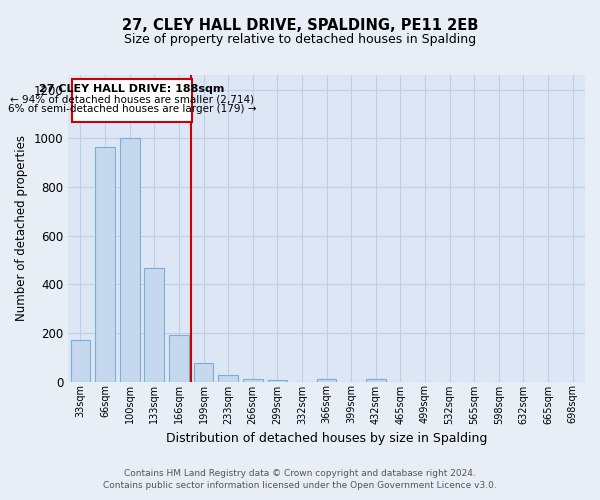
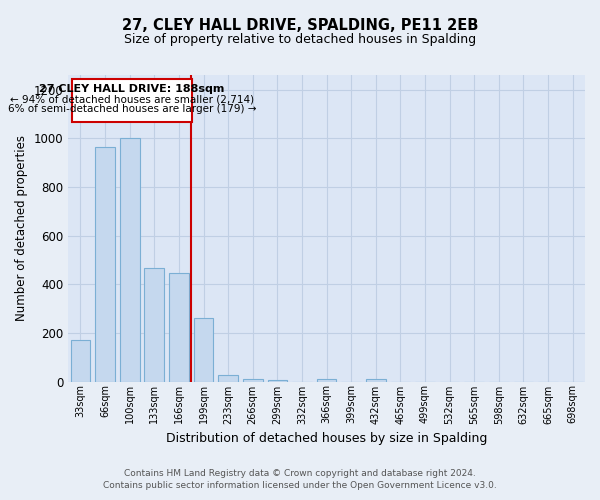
166sqm: 190 -> 445
199sqm: 75 -> 260
